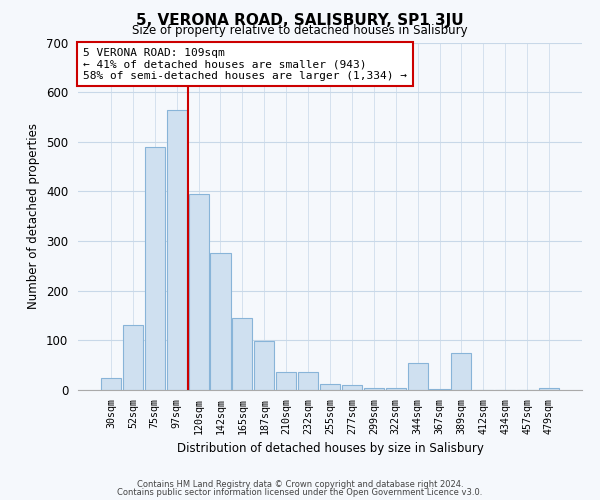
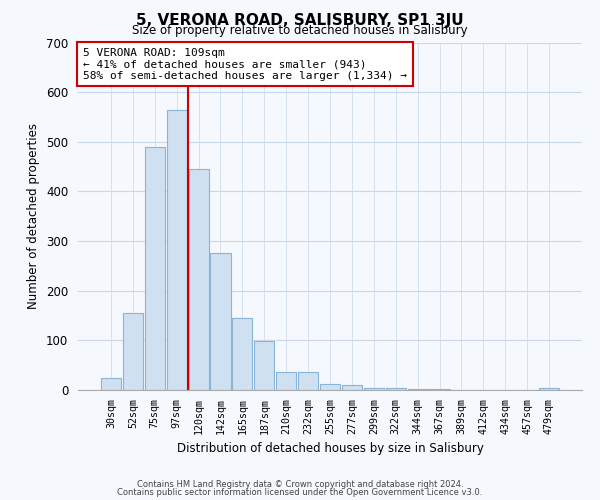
52sqm: 130 -> 155
120sqm: 395 -> 445
344sqm: 55 -> 3
389sqm: 75 -> 1
